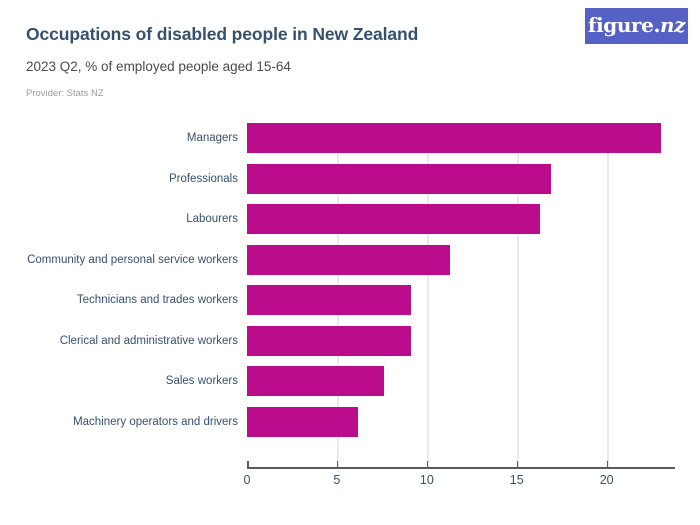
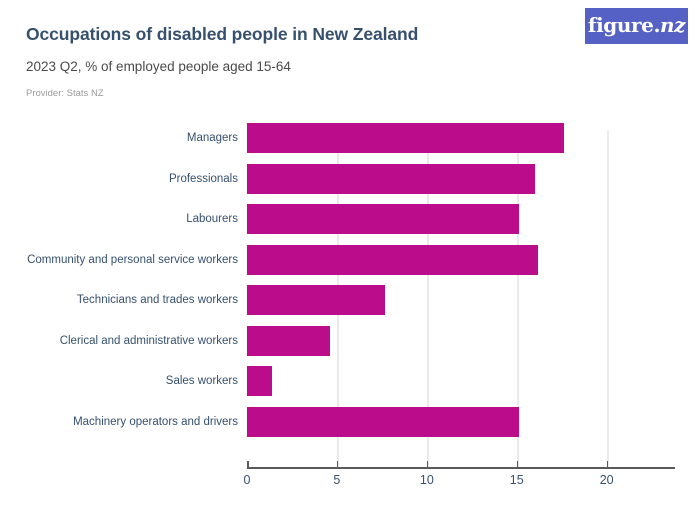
Managers: 23.0 -> 17.6
Professionals: 16.9 -> 16.0
Labourers: 16.3 -> 15.1
Community and personal service workers: 11.3 -> 16.2
Technicians and trades workers: 9.1 -> 7.7
Clerical and administrative workers: 9.1 -> 4.6
Sales workers: 7.6 -> 1.4
Machinery operators and drivers: 6.2 -> 15.1
